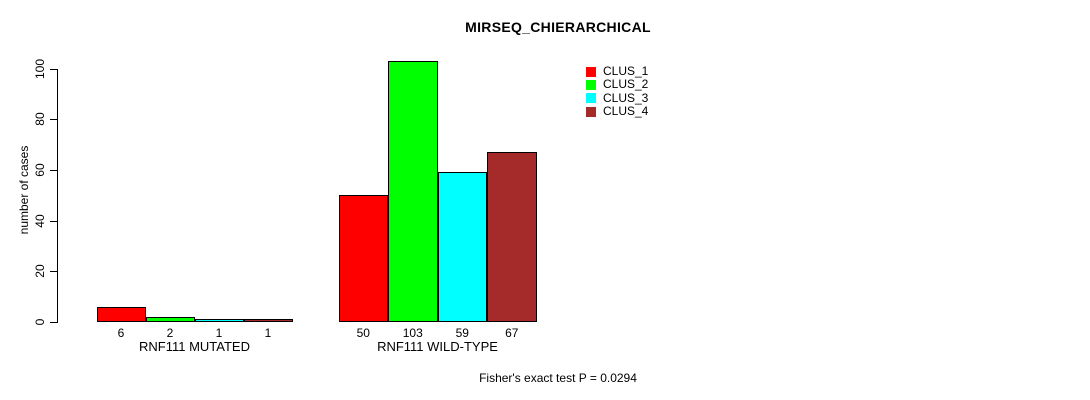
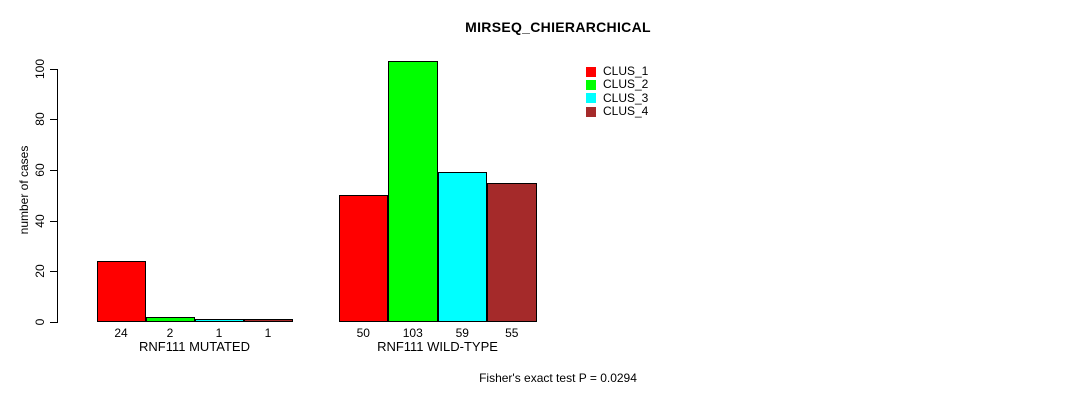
CLUS_1/RNF111 MUTATED: 6 -> 24
CLUS_4/RNF111 WILD-TYPE: 67 -> 55
